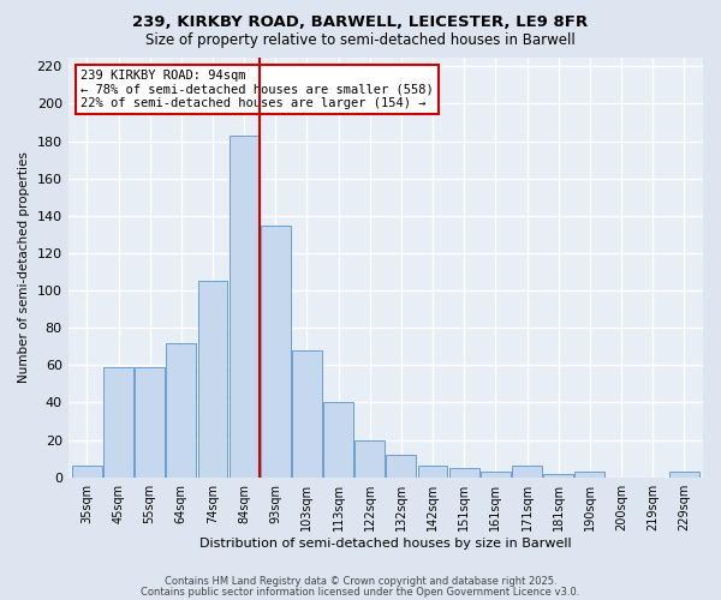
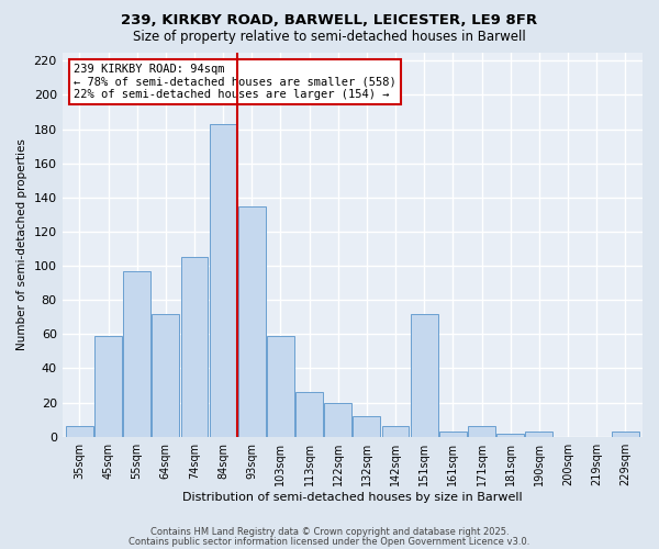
55sqm: 59 -> 97
103sqm: 68 -> 59
113sqm: 40 -> 26
151sqm: 5 -> 72
